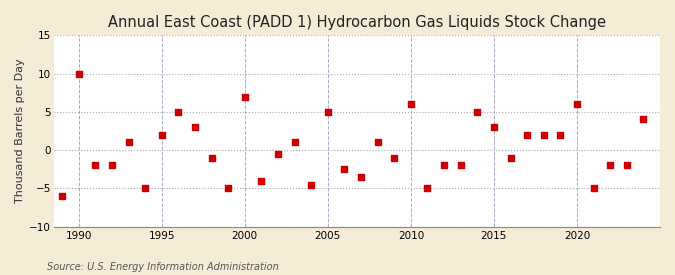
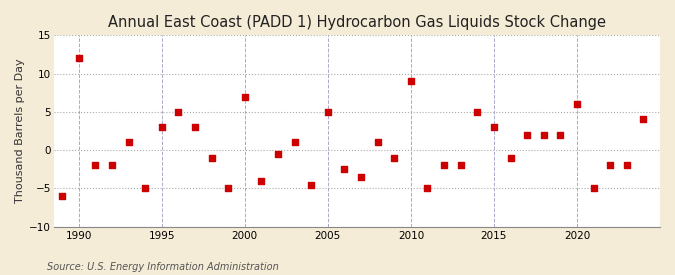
1990: 10.0 -> 12.0
1995: 2.0 -> 3.0
2010: 6.0 -> 9.0
